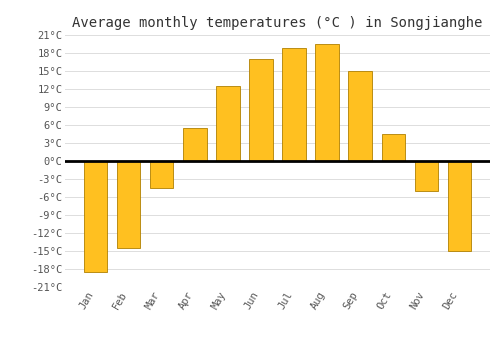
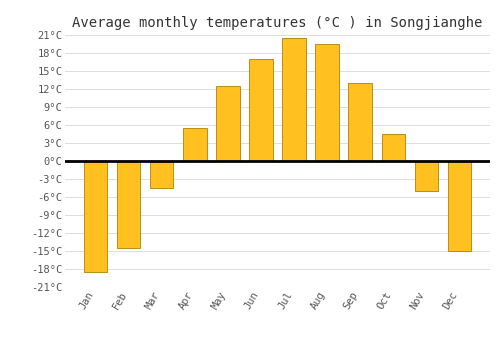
Jul: 18.8°C -> 20.5°C
Sep: 15.0°C -> 13.0°C
